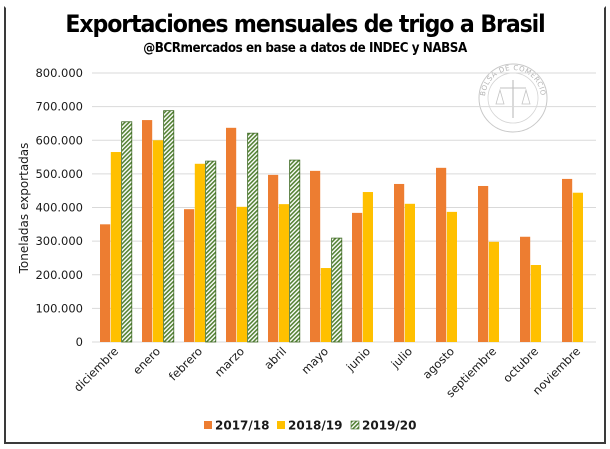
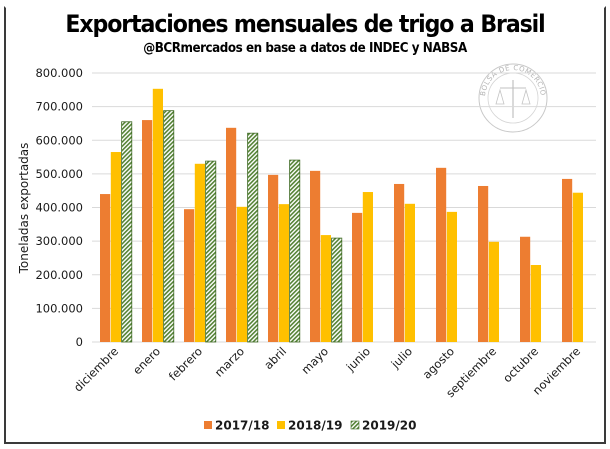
2017/18/diciembre: 350000 -> 440000
2018/19/enero: 600000 -> 750000
2018/19/mayo: 220000 -> 320000
